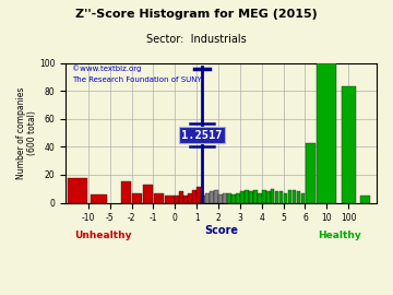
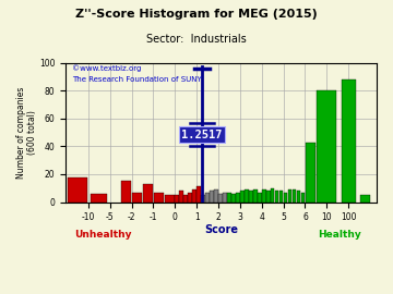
10: 100 -> 80
100: 83 -> 88
